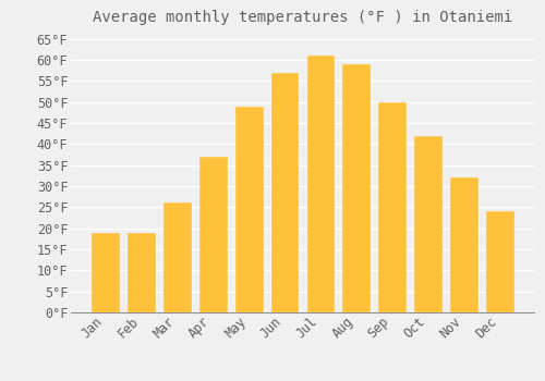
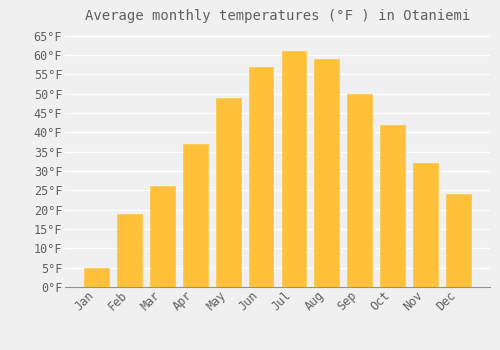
Jan: 19°F -> 5°F
